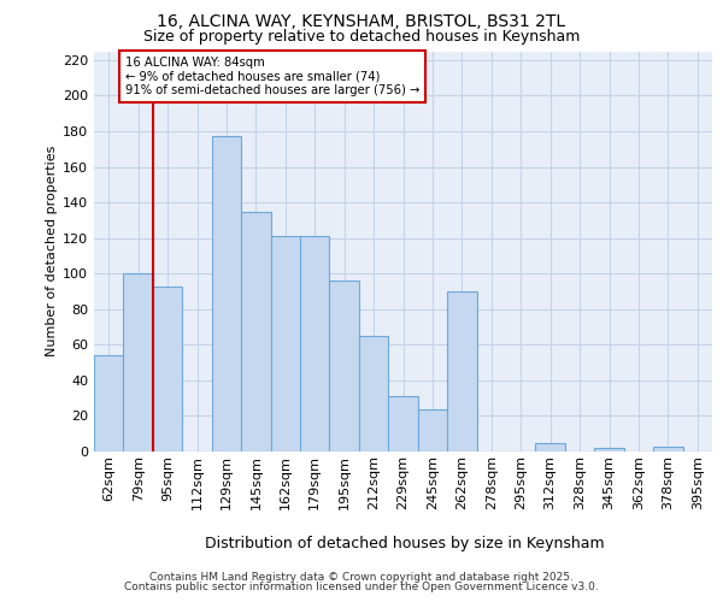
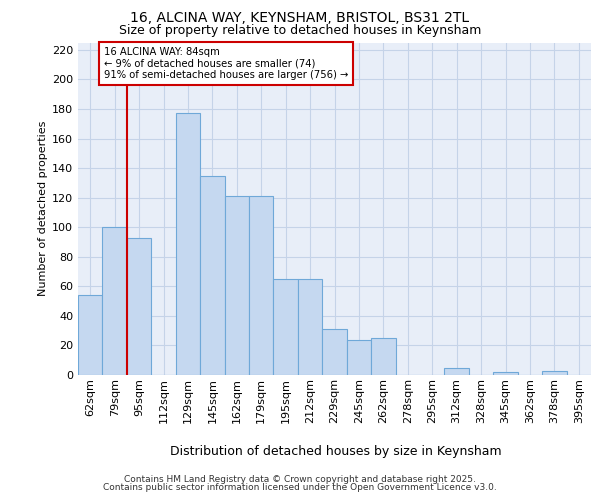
195sqm: 96 -> 65
262sqm: 90 -> 25
